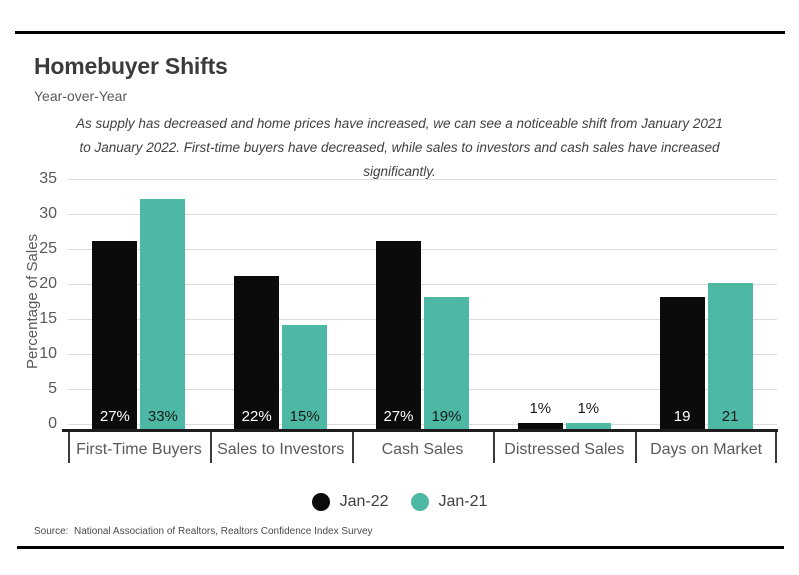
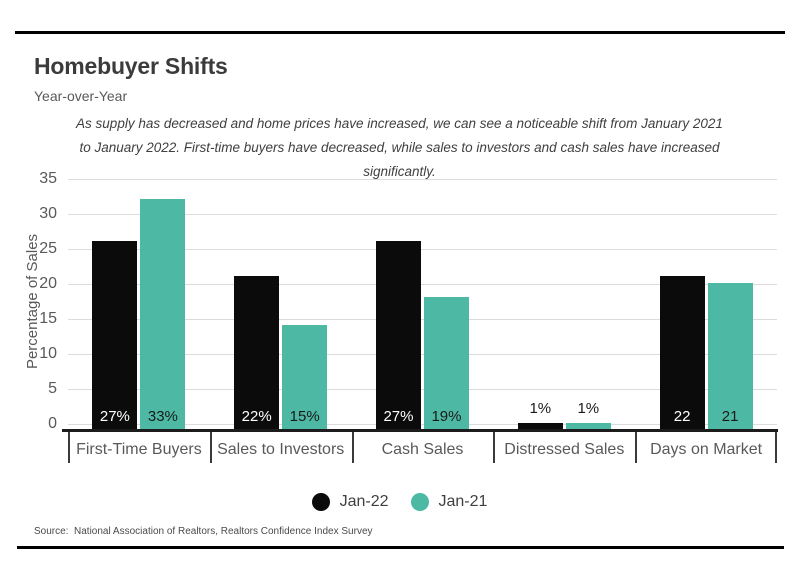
Jan-22/Days on Market: 19 -> 22
